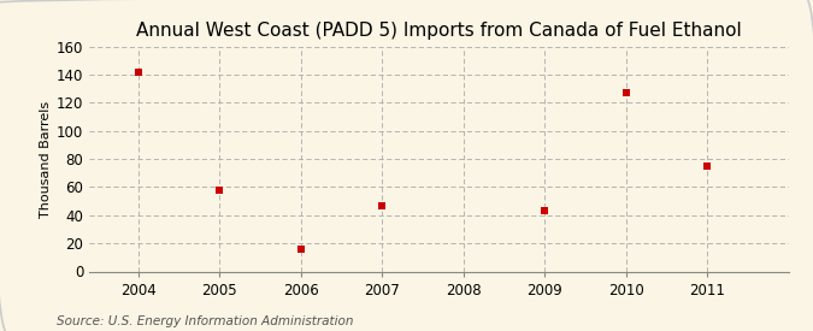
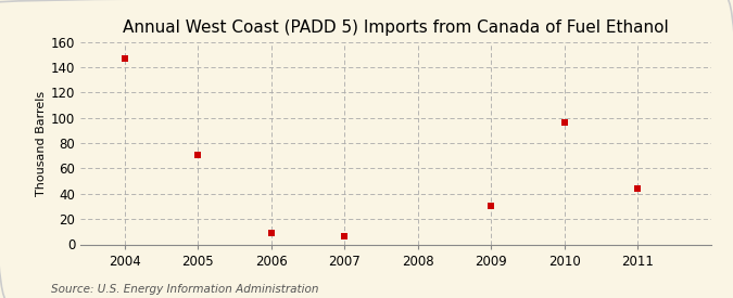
2004: 142 -> 147
2005: 58 -> 71
2006: 16 -> 9
2007: 47 -> 6
2009: 43 -> 30
2010: 127 -> 96
2011: 75 -> 44
